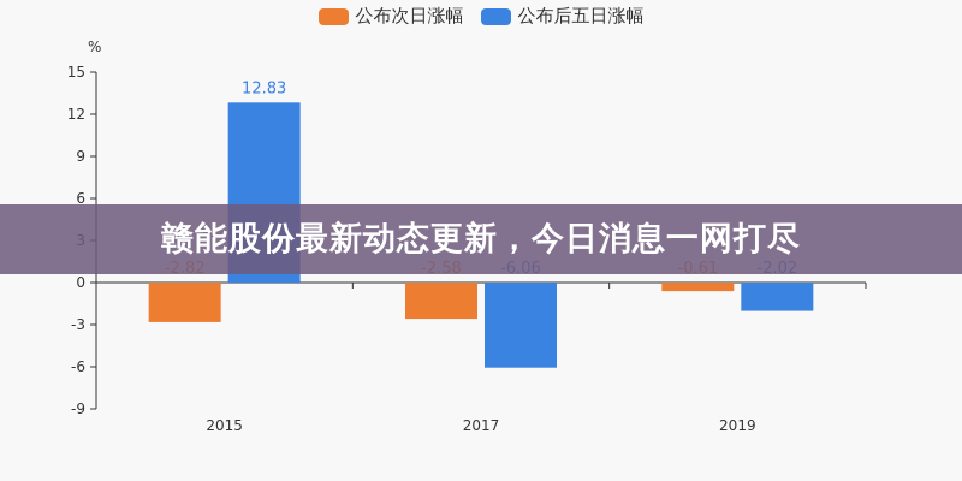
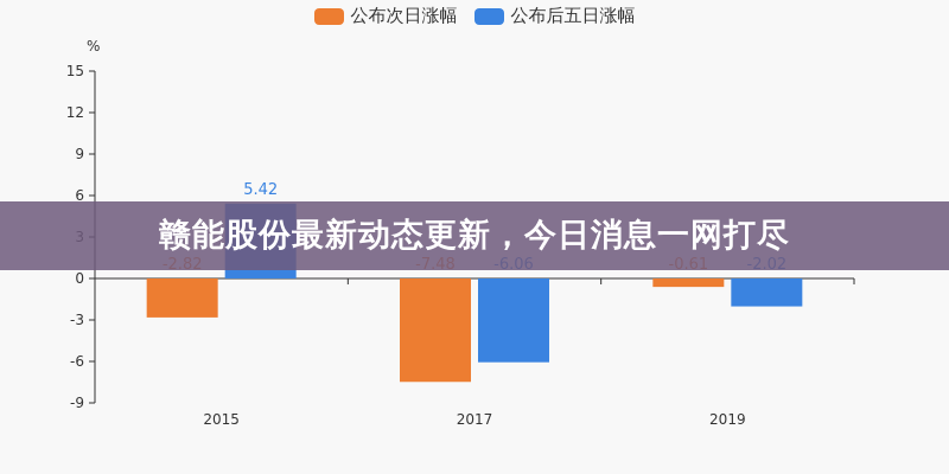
公布后五日涨幅/2015: 12.83 -> 5.42
公布次日涨幅/2017: -2.58 -> -7.48
